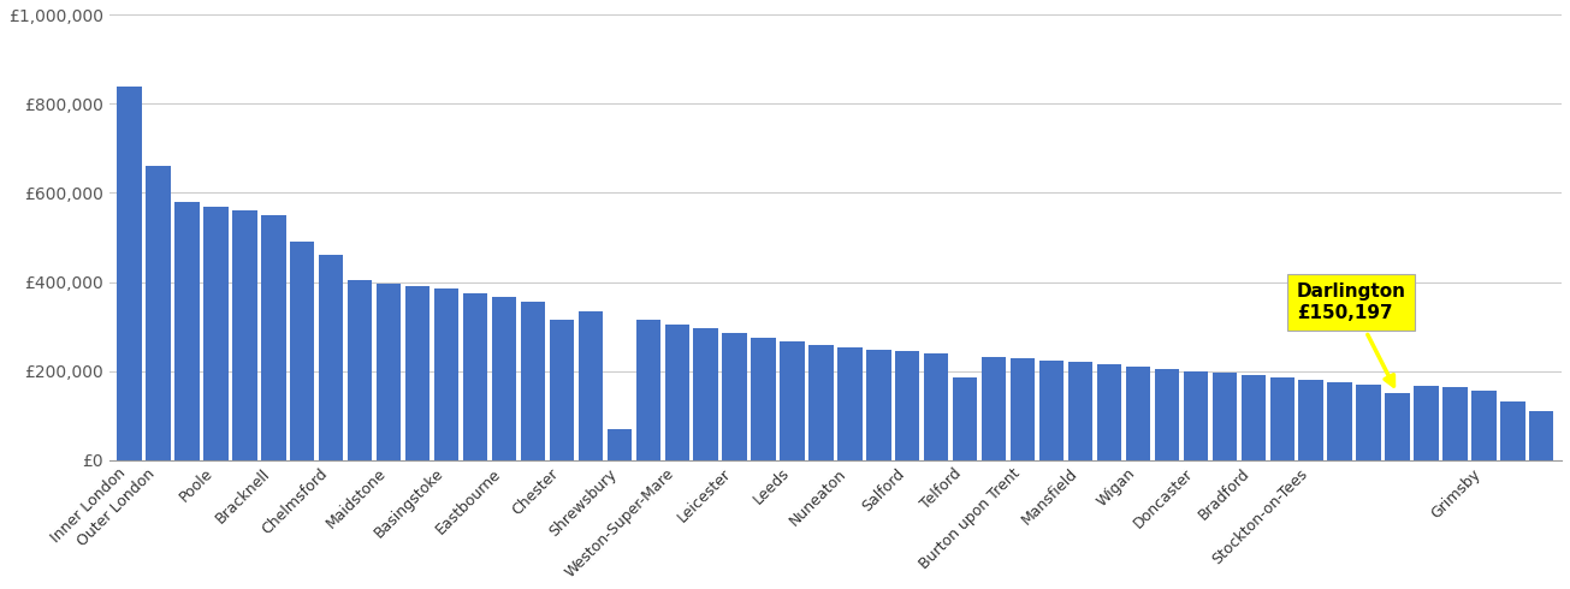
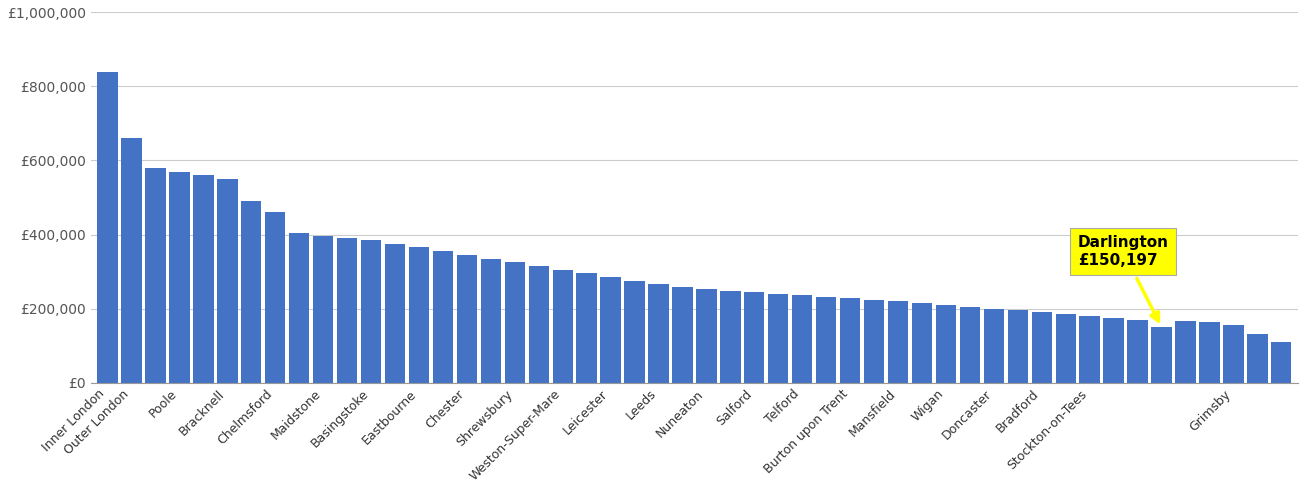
Chester: £315,000 -> £345,000
Shrewsbury: £70,000 -> £325,000
Telford: £185,000 -> £236,000
